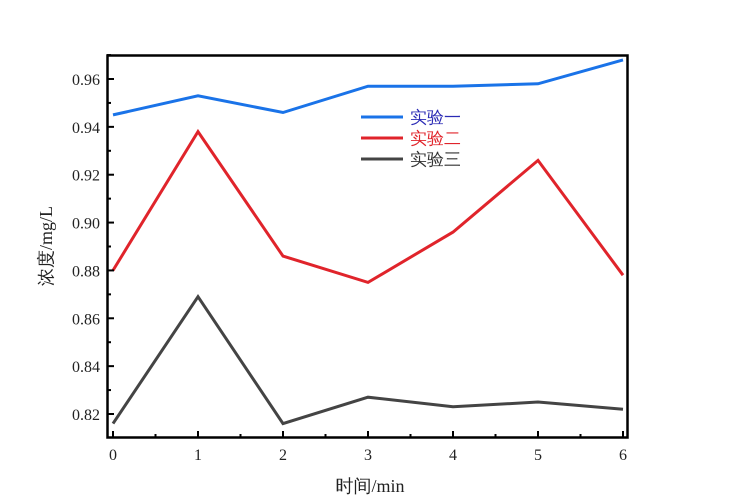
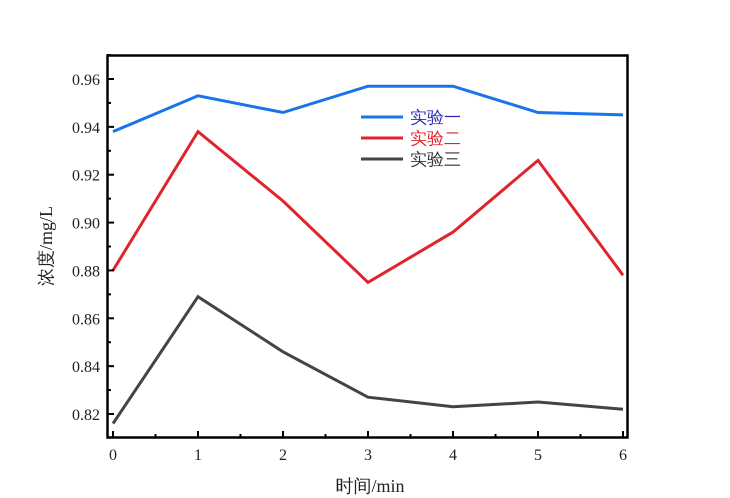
实验一/0: 0.945 -> 0.938
实验二/2: 0.886 -> 0.909
实验三/2: 0.816 -> 0.846
实验一/5: 0.958 -> 0.946
实验一/6: 0.968 -> 0.945
